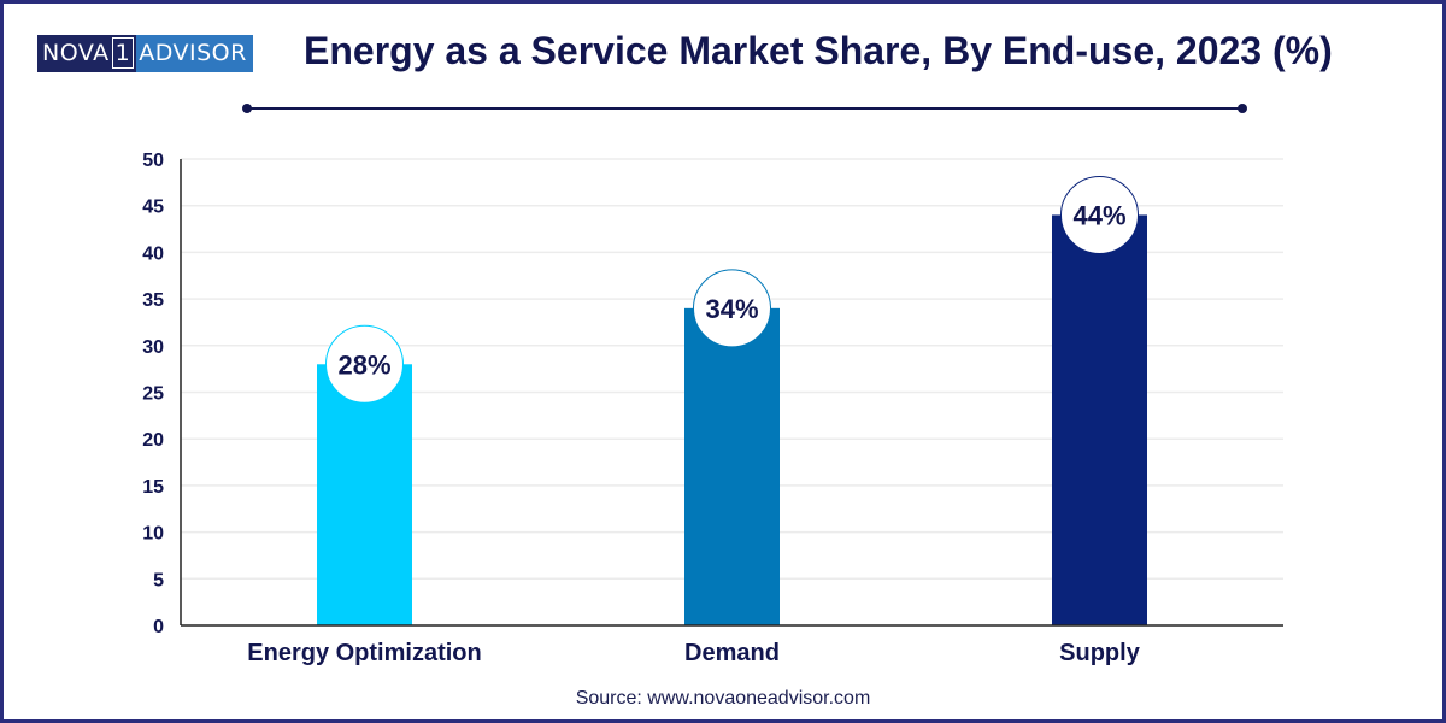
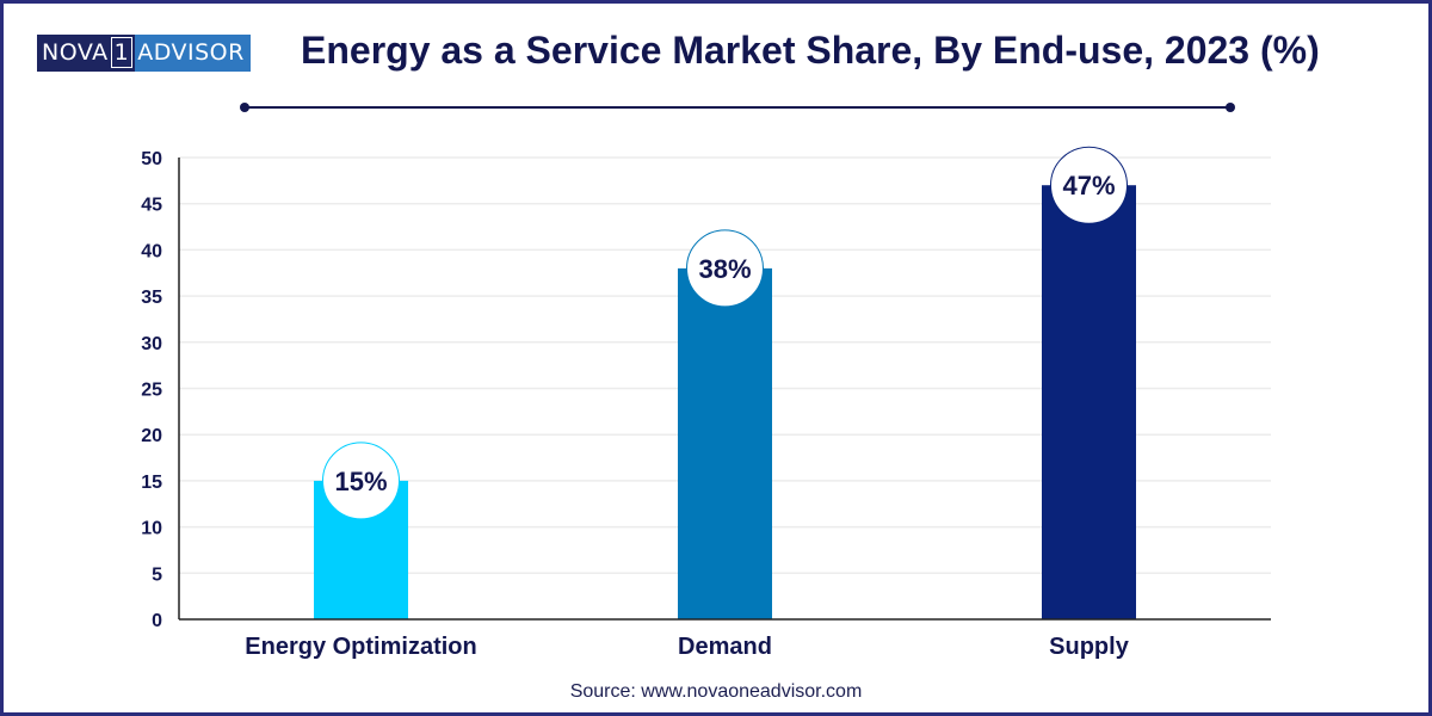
Energy Optimization: 28% -> 15%
Demand: 34% -> 38%
Supply: 44% -> 47%
